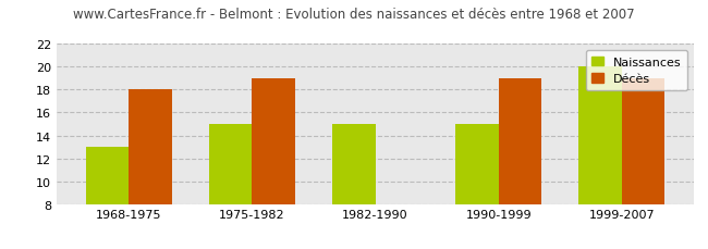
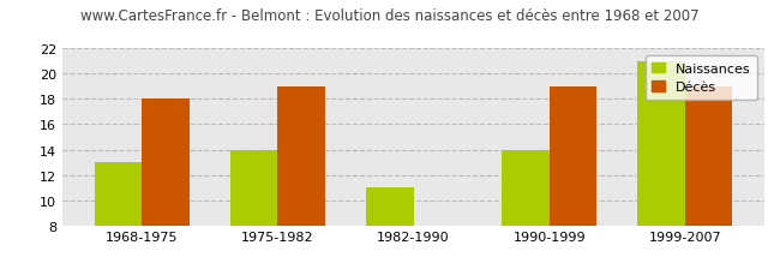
Naissances/1975-1982: 15 -> 14
Naissances/1982-1990: 15 -> 11
Naissances/1990-1999: 15 -> 14
Naissances/1999-2007: 20 -> 21
